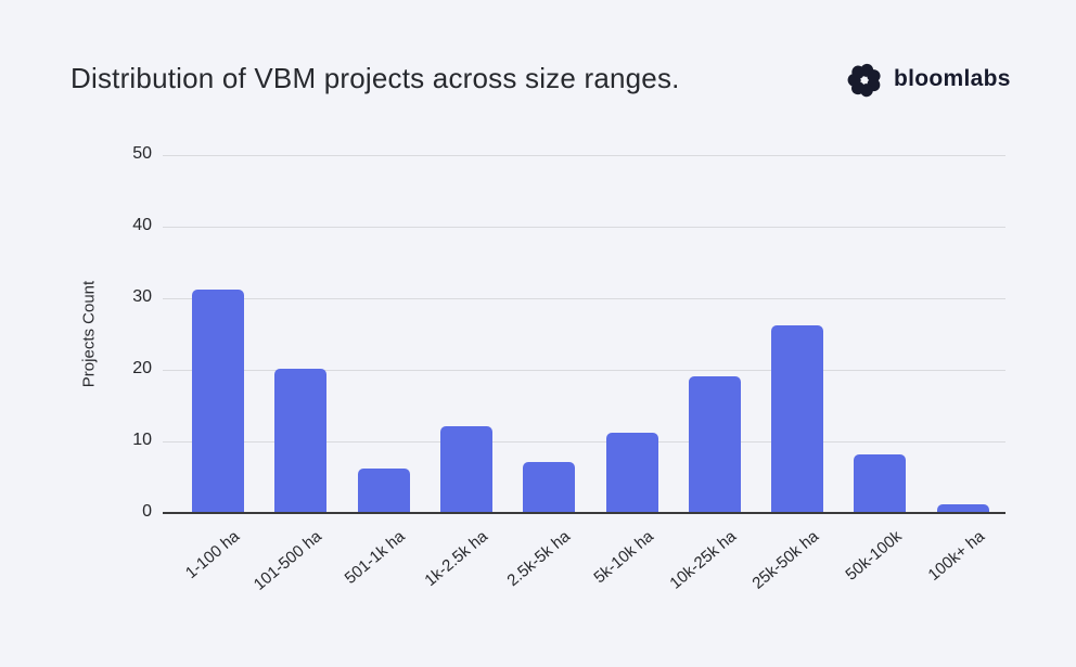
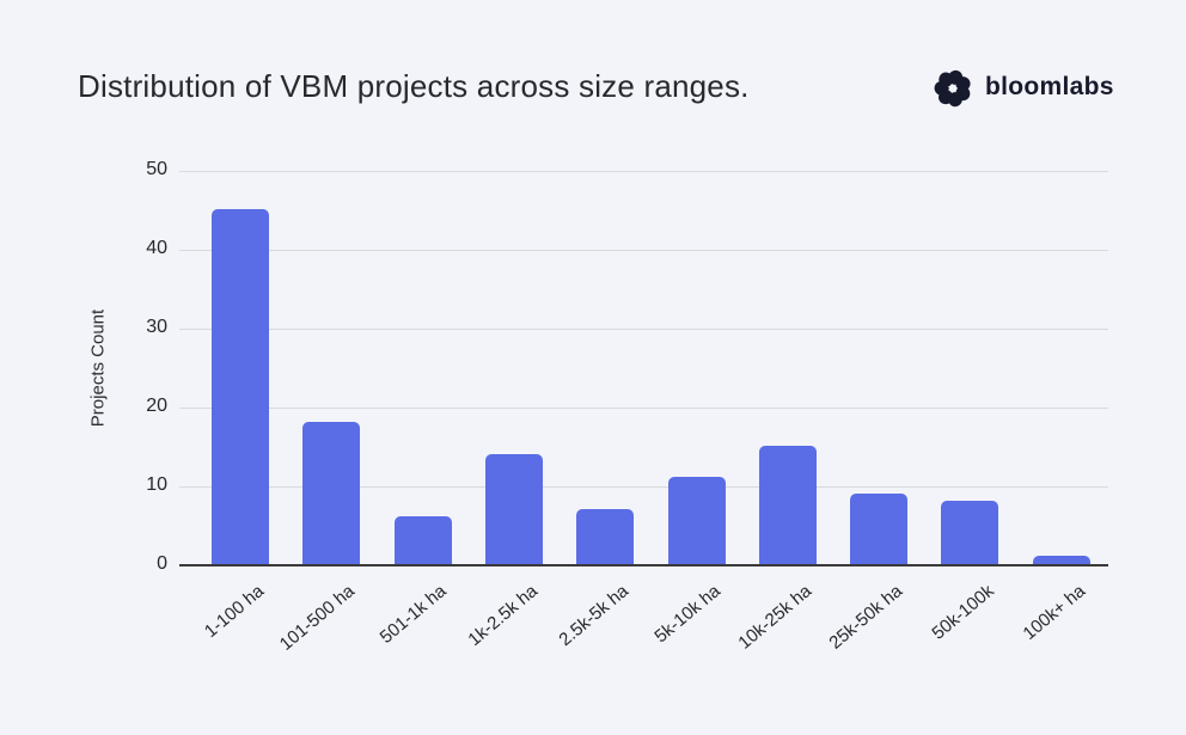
1-100 ha: 31 -> 45
101-500 ha: 20 -> 18
1k-2.5k ha: 12 -> 14
10k-25k ha: 19 -> 15
25k-50k ha: 26 -> 9
